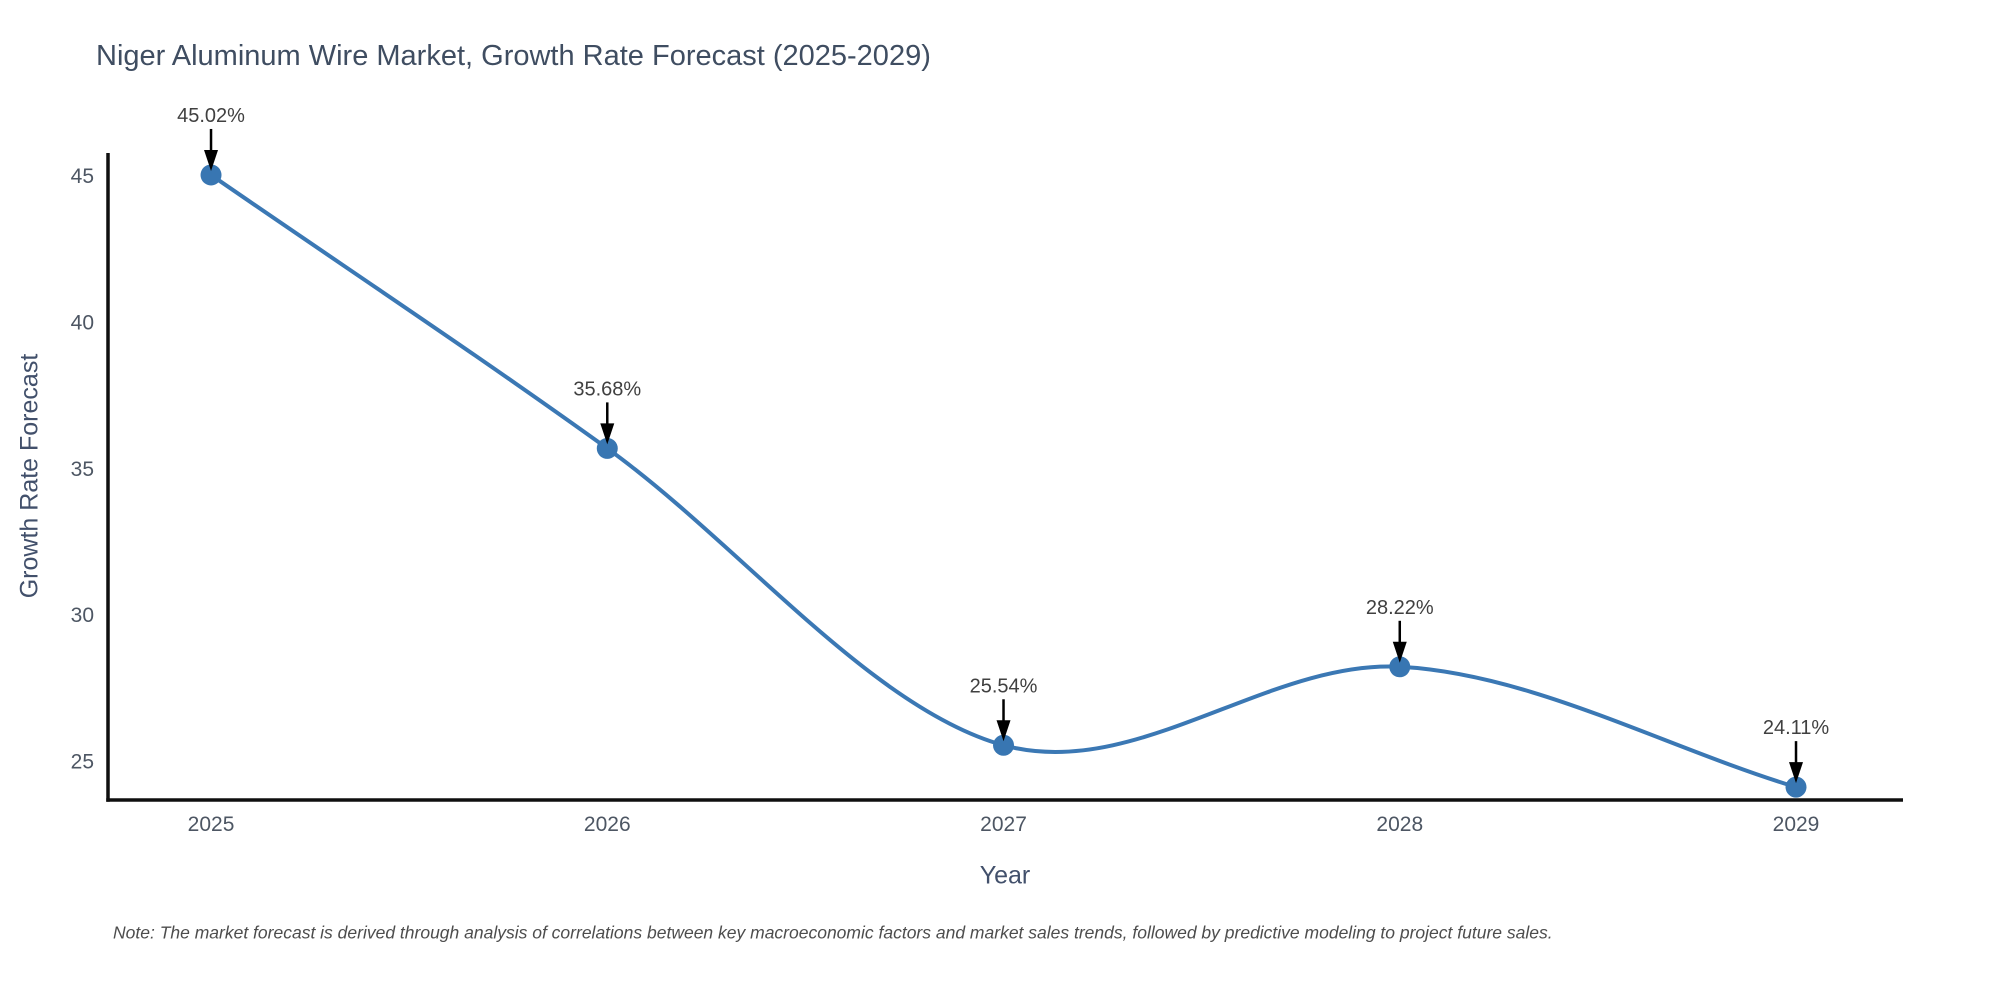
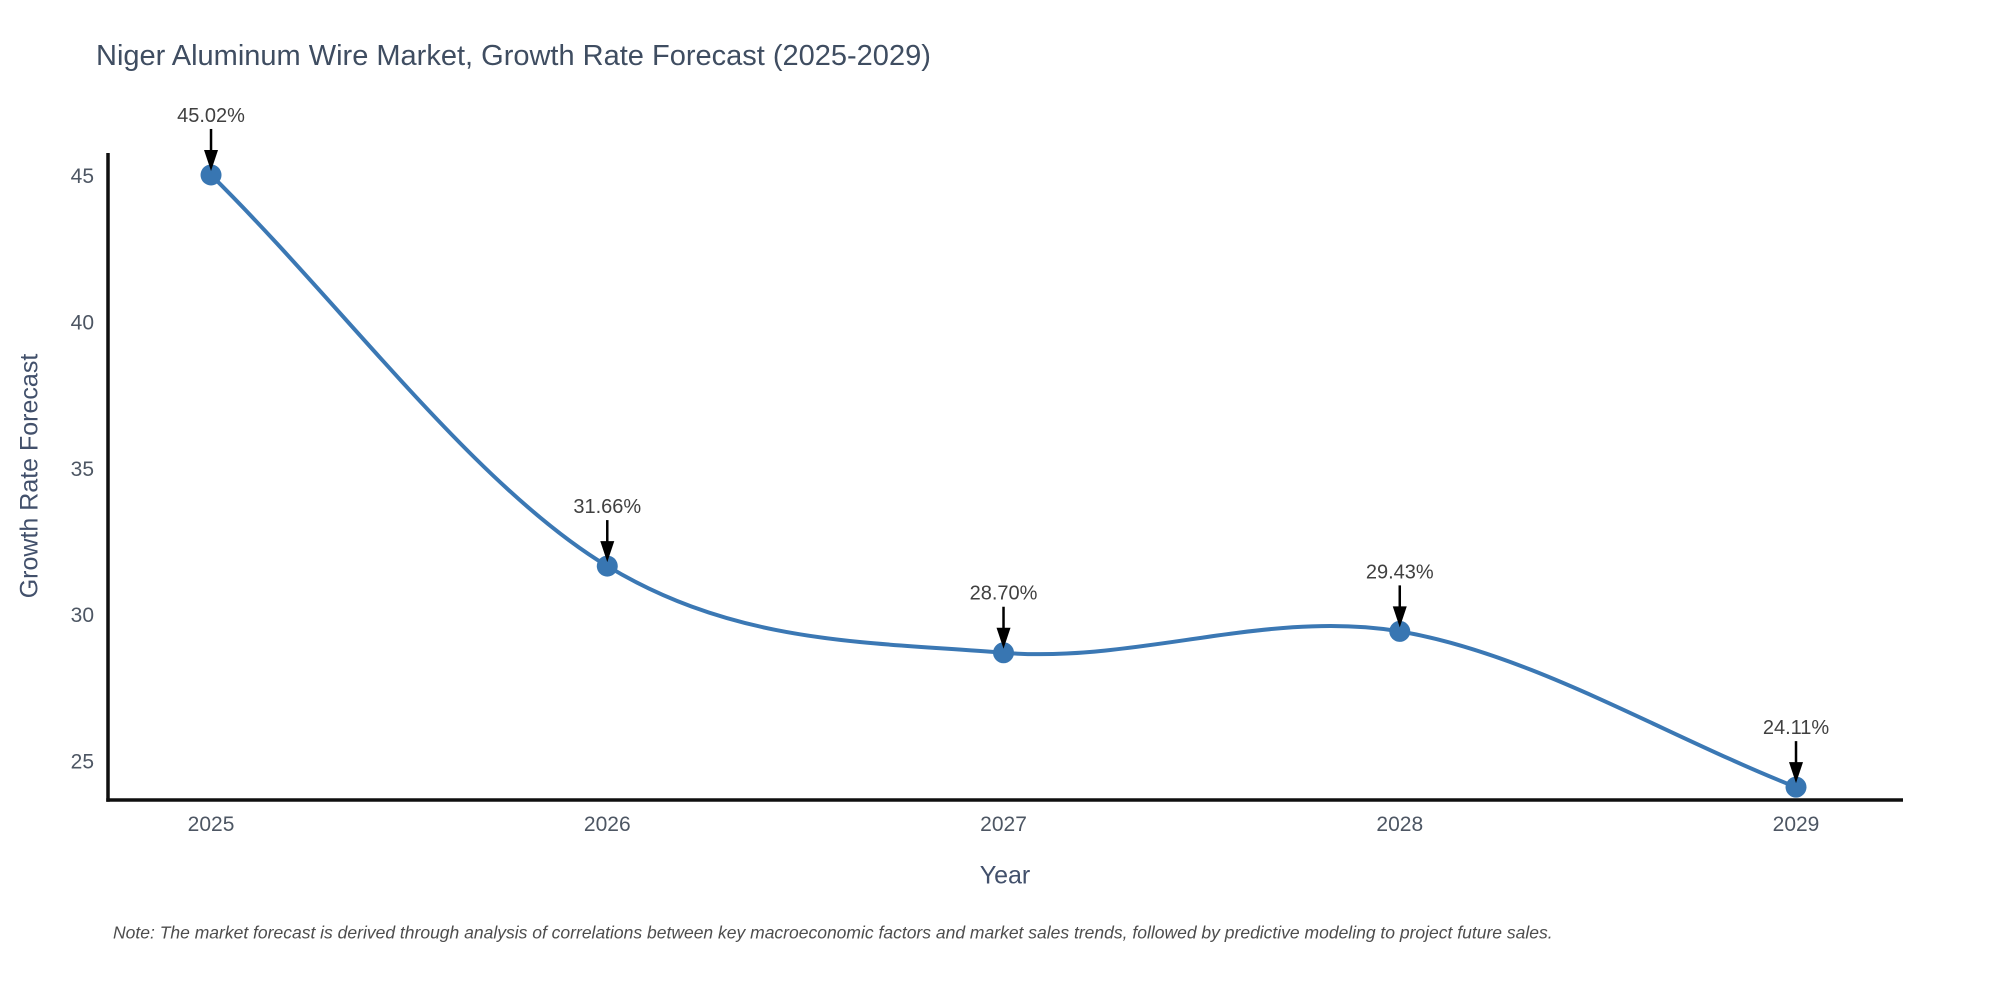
2026: 35.68% -> 31.66%
2027: 25.54% -> 28.70%
2028: 28.22% -> 29.43%
